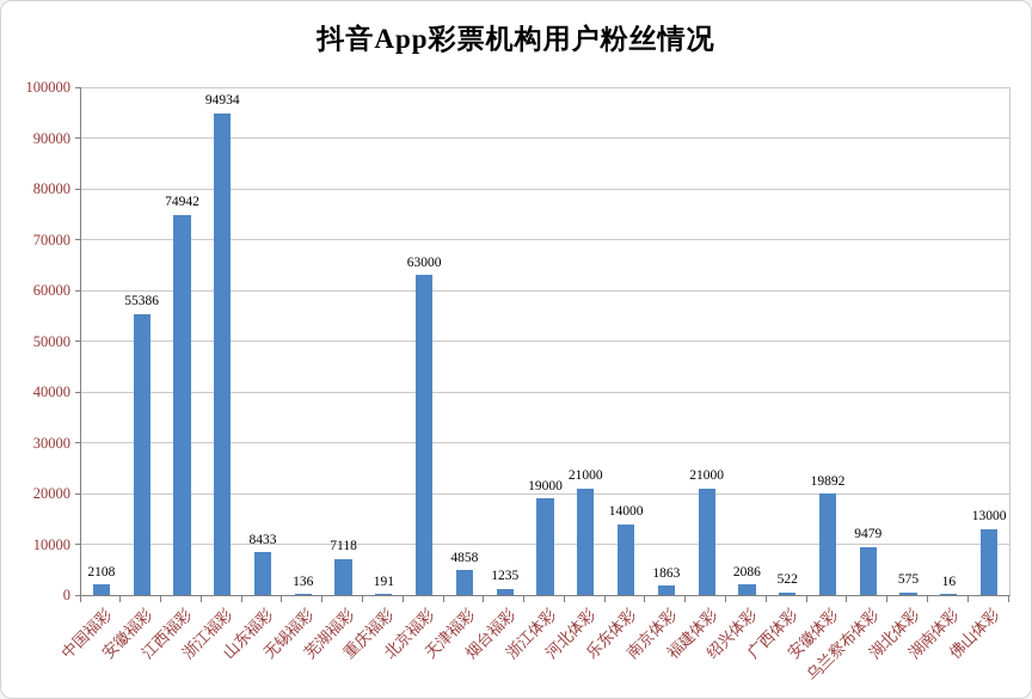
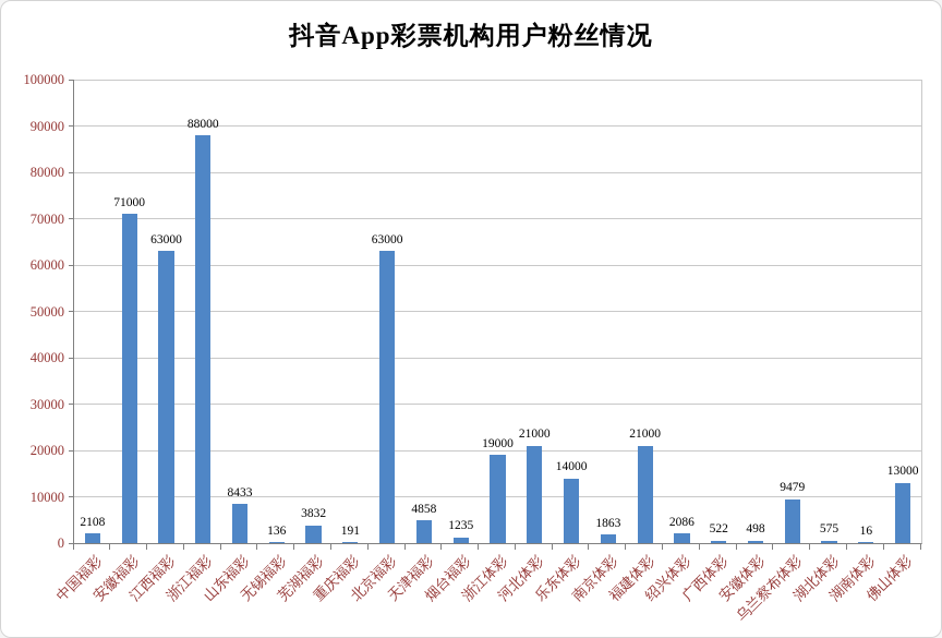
安徽福彩: 55386 -> 71000
江西福彩: 74942 -> 63000
浙江福彩: 94934 -> 88000
芜湖福彩: 7118 -> 3832
安徽体彩: 19892 -> 498
